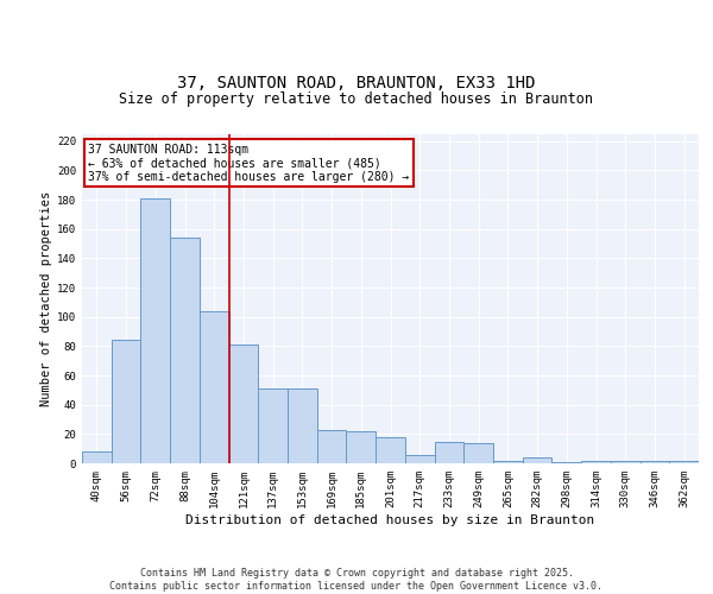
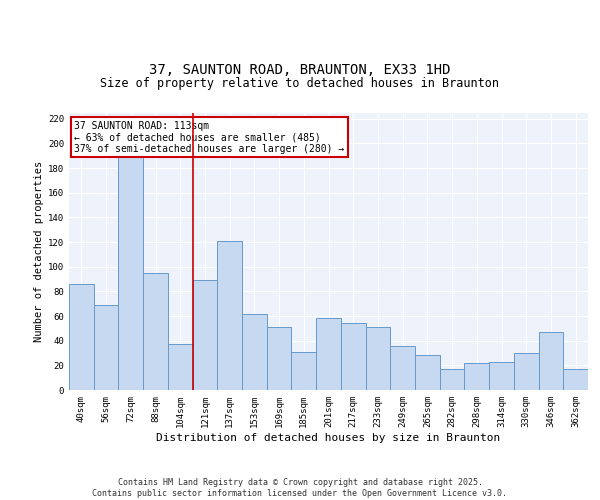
40sqm: 8 -> 86
56sqm: 84 -> 69
72sqm: 181 -> 189
88sqm: 154 -> 95
104sqm: 104 -> 37
121sqm: 81 -> 89
137sqm: 51 -> 121
153sqm: 51 -> 62
169sqm: 23 -> 51
185sqm: 22 -> 31
201sqm: 18 -> 58
217sqm: 6 -> 54
233sqm: 15 -> 51
249sqm: 14 -> 36
265sqm: 2 -> 28
282sqm: 4 -> 17
298sqm: 1 -> 22
314sqm: 2 -> 23
330sqm: 2 -> 30
346sqm: 2 -> 47
362sqm: 2 -> 17
